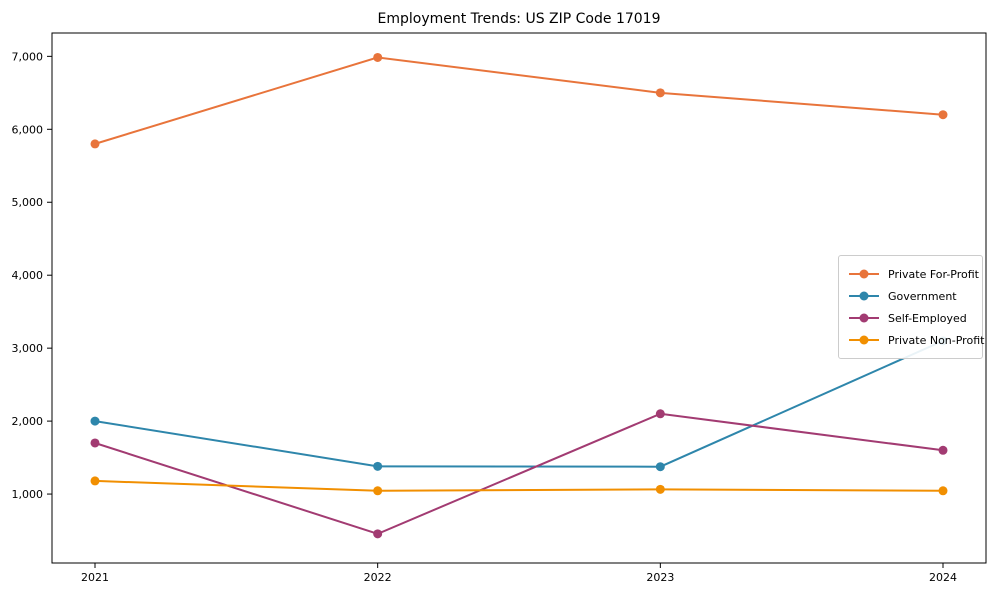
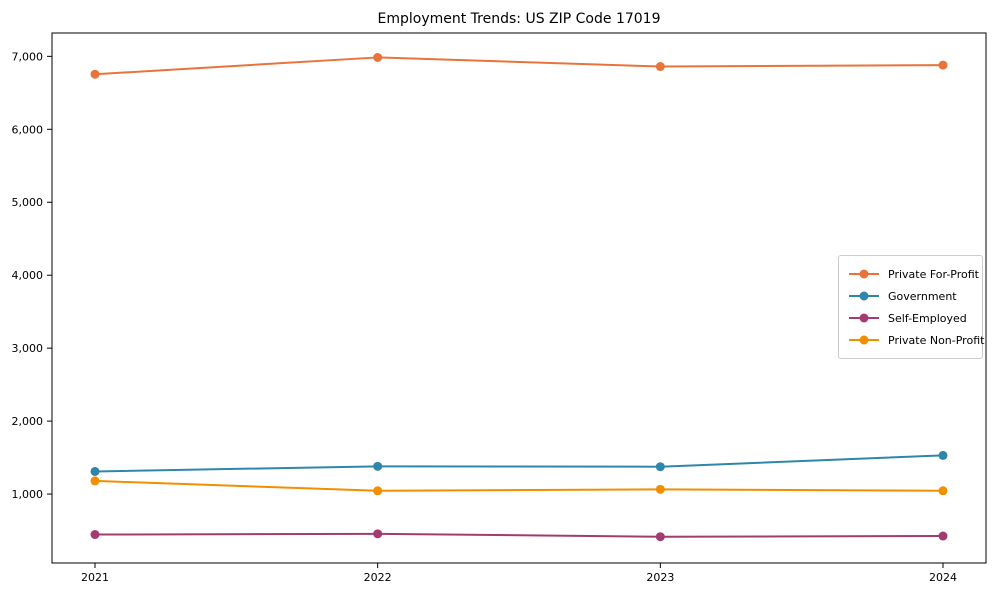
Private For-Profit/2021: 5800 -> 6800
Government/2021: 2000 -> 1300
Self-Employed/2021: 1700 -> 400
Private For-Profit/2023: 6500 -> 6900
Self-Employed/2023: 2100 -> 400
Private For-Profit/2024: 6200 -> 6900
Government/2024: 3100 -> 1500
Self-Employed/2024: 1600 -> 400
